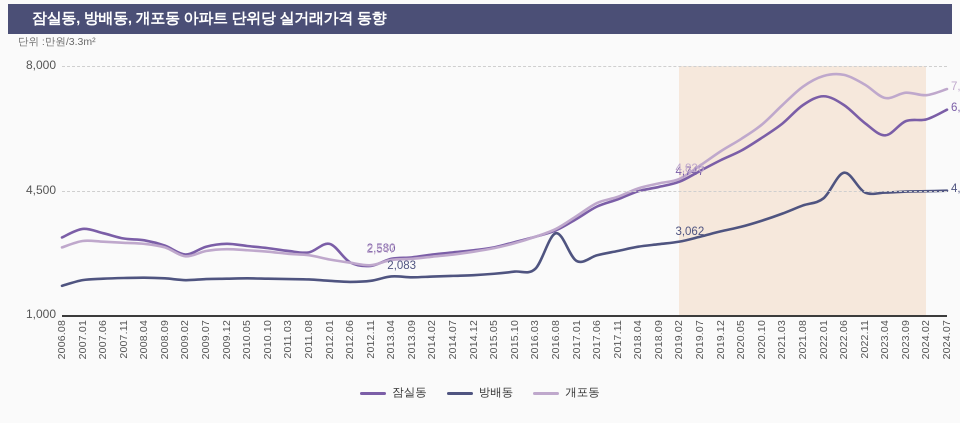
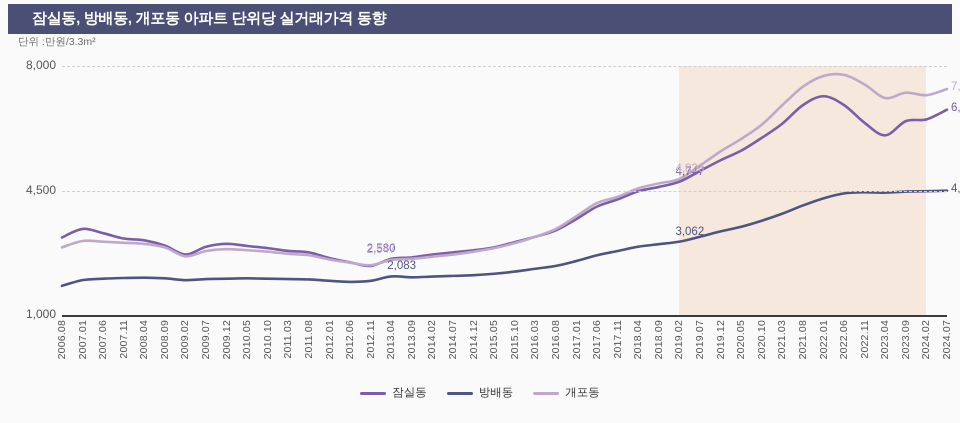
잠실동/2012.01: 3000 -> 2600
방배동/2016.08: 3300 -> 2400
방배동/2022.06: 5000 -> 4400
